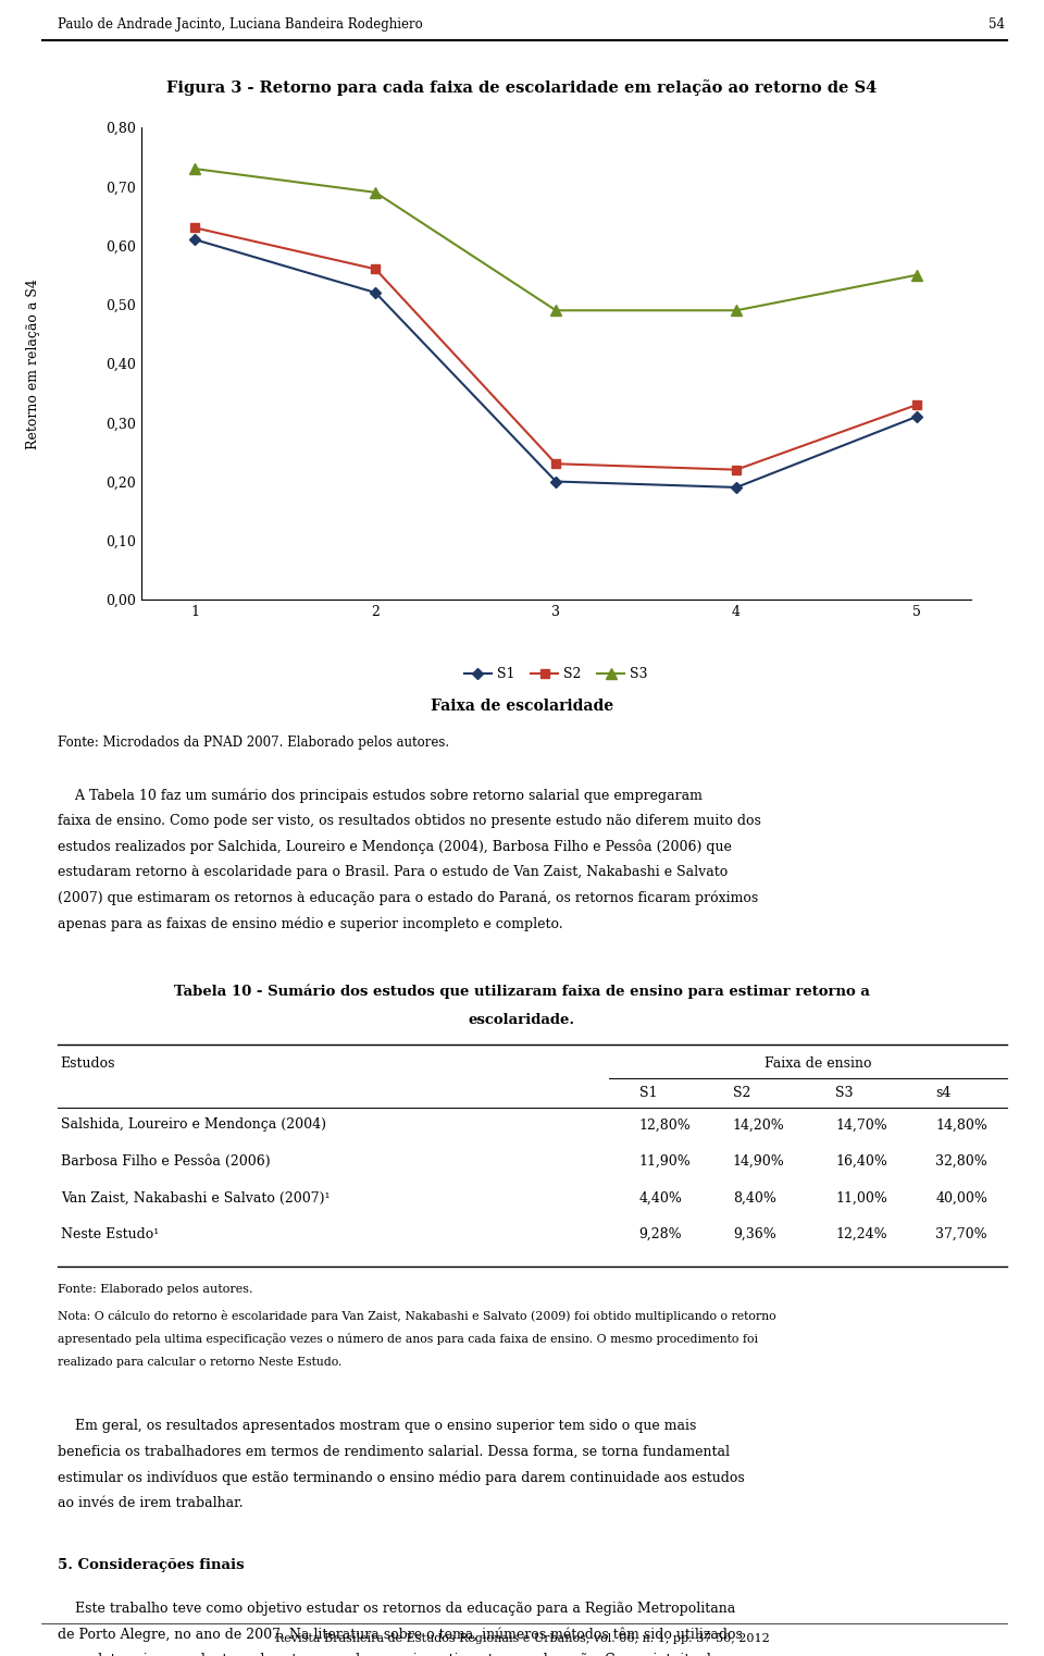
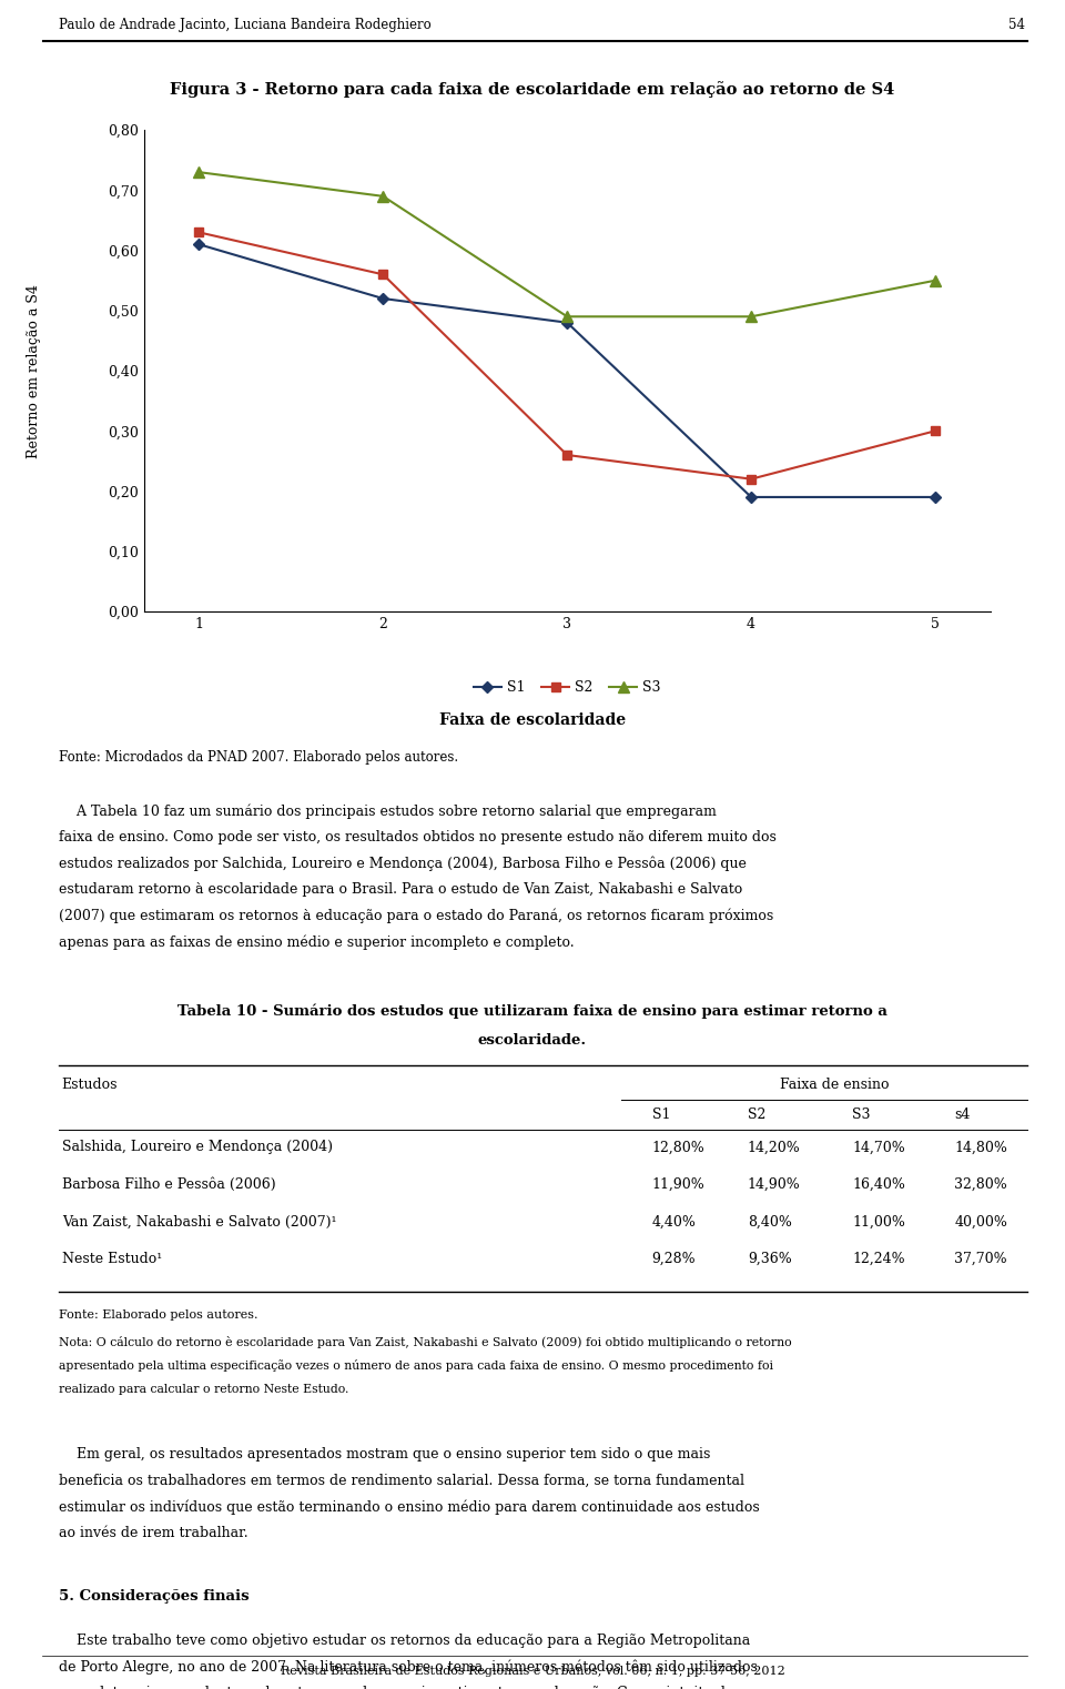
S1/3: 0,20 -> 0,48
S2/3: 0,23 -> 0,26
S1/5: 0,31 -> 0,19
S2/5: 0,33 -> 0,30
